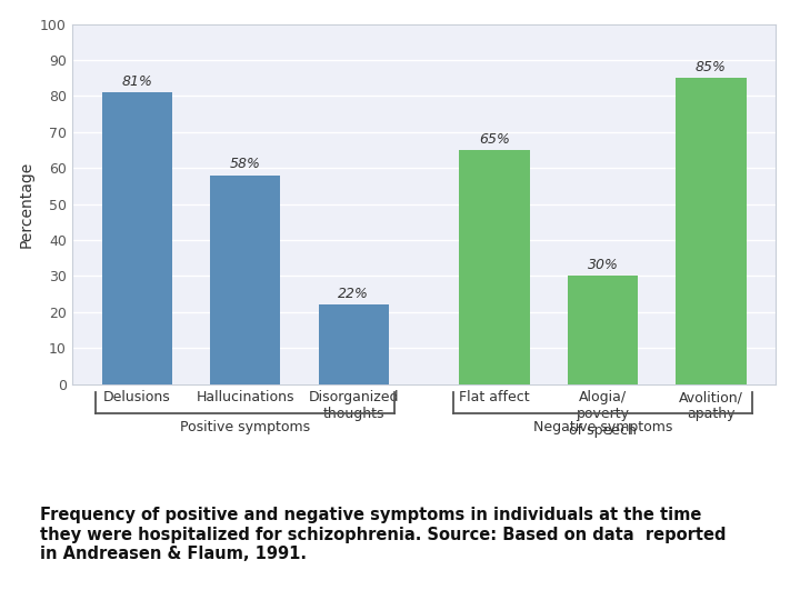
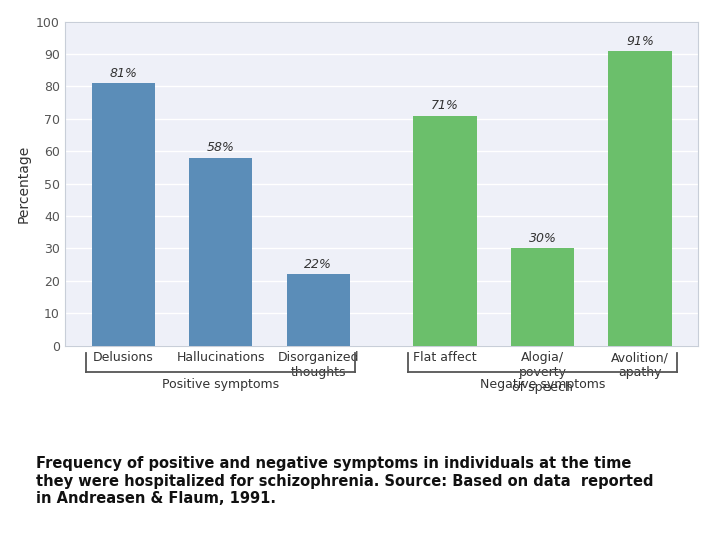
Flat affect: 65% -> 71%
Avolition/ apathy: 85% -> 91%
